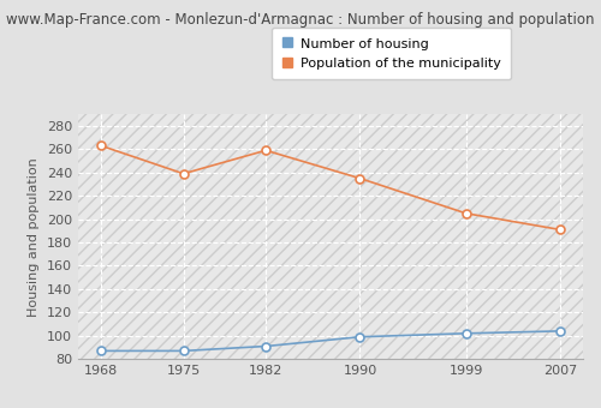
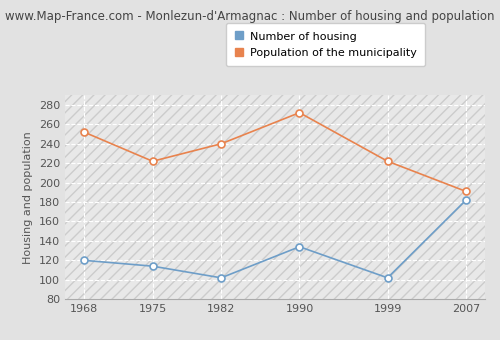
Number of housing/1968: 87 -> 120
Population of the municipality/1968: 263 -> 252
Number of housing/1975: 87 -> 114
Population of the municipality/1975: 239 -> 222
Number of housing/1982: 91 -> 102
Population of the municipality/1982: 259 -> 240
Number of housing/1990: 99 -> 134
Population of the municipality/1990: 235 -> 272
Population of the municipality/1999: 205 -> 222
Number of housing/2007: 104 -> 182
